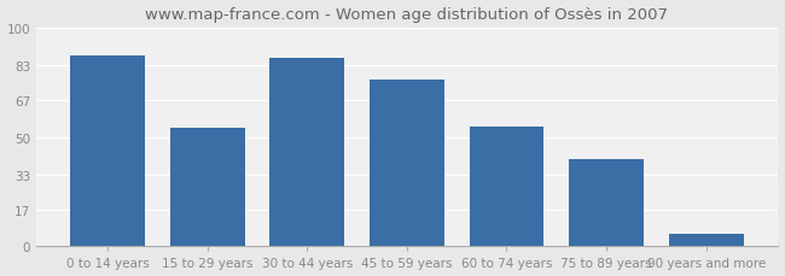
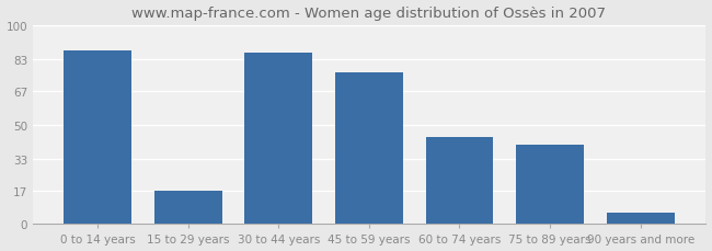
15 to 29 years: 54 -> 17
60 to 74 years: 55 -> 44
